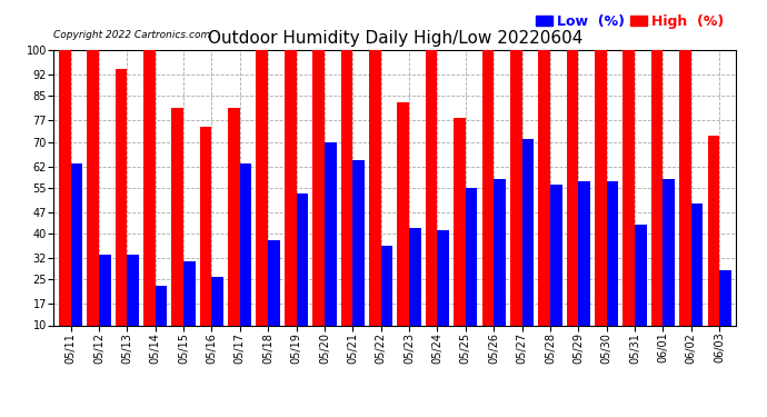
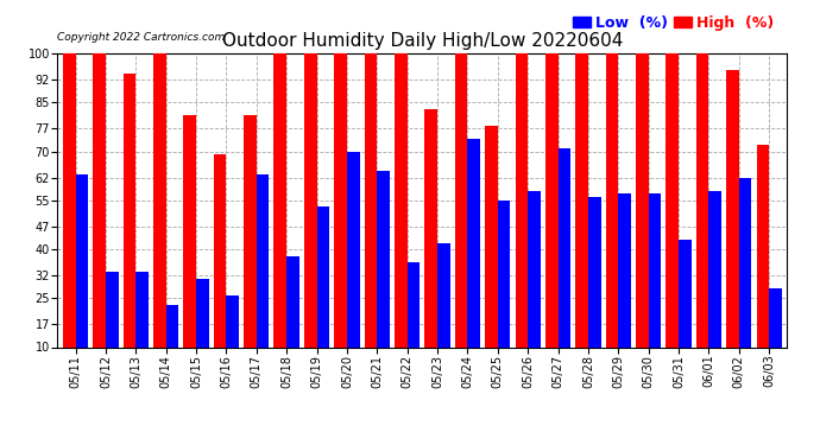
High (%)/05/16: 75 -> 69
Low (%)/05/24: 41 -> 74
High (%)/06/02: 100 -> 95
Low (%)/06/02: 50 -> 62
